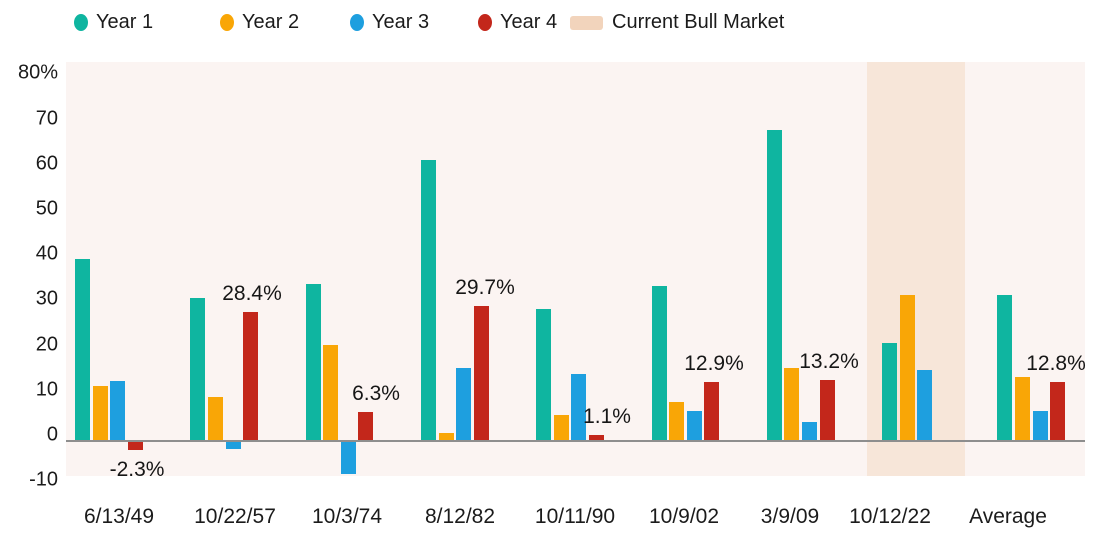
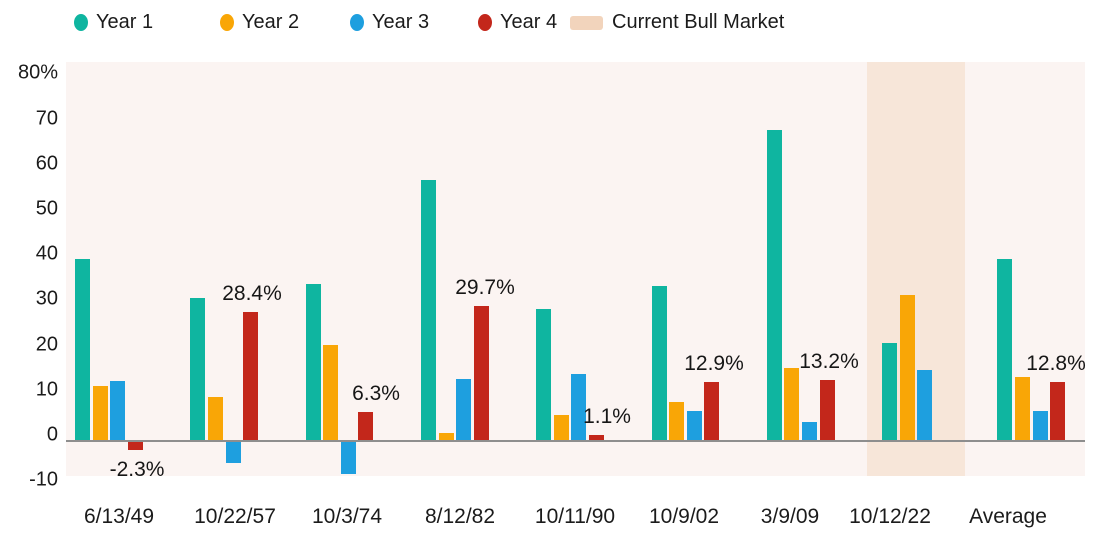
Year 3/10/22/57: -2% -> -5%
Year 1/8/12/82: 62% -> 58%
Year 3/8/12/82: 16% -> 14%
Year 1/Average: 32% -> 40%
